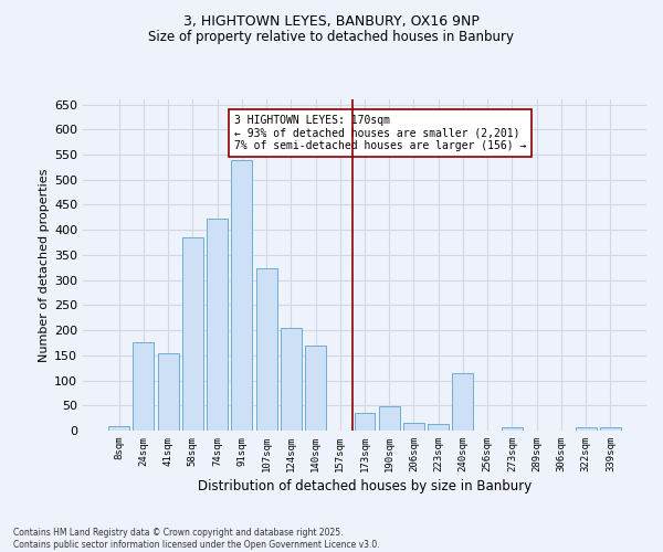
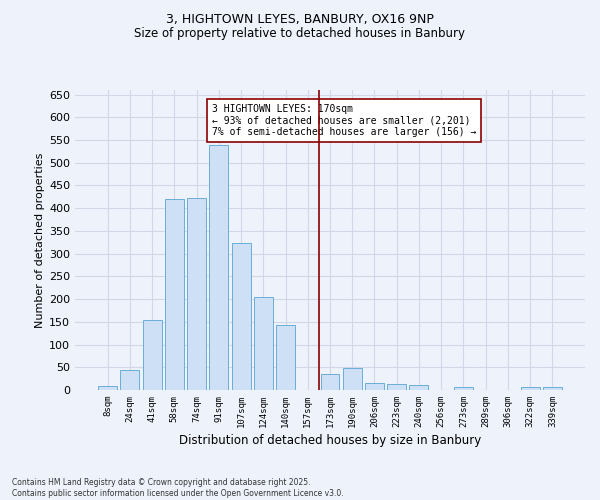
24sqm: 175 -> 45
58sqm: 385 -> 420
140sqm: 170 -> 143
240sqm: 115 -> 10
